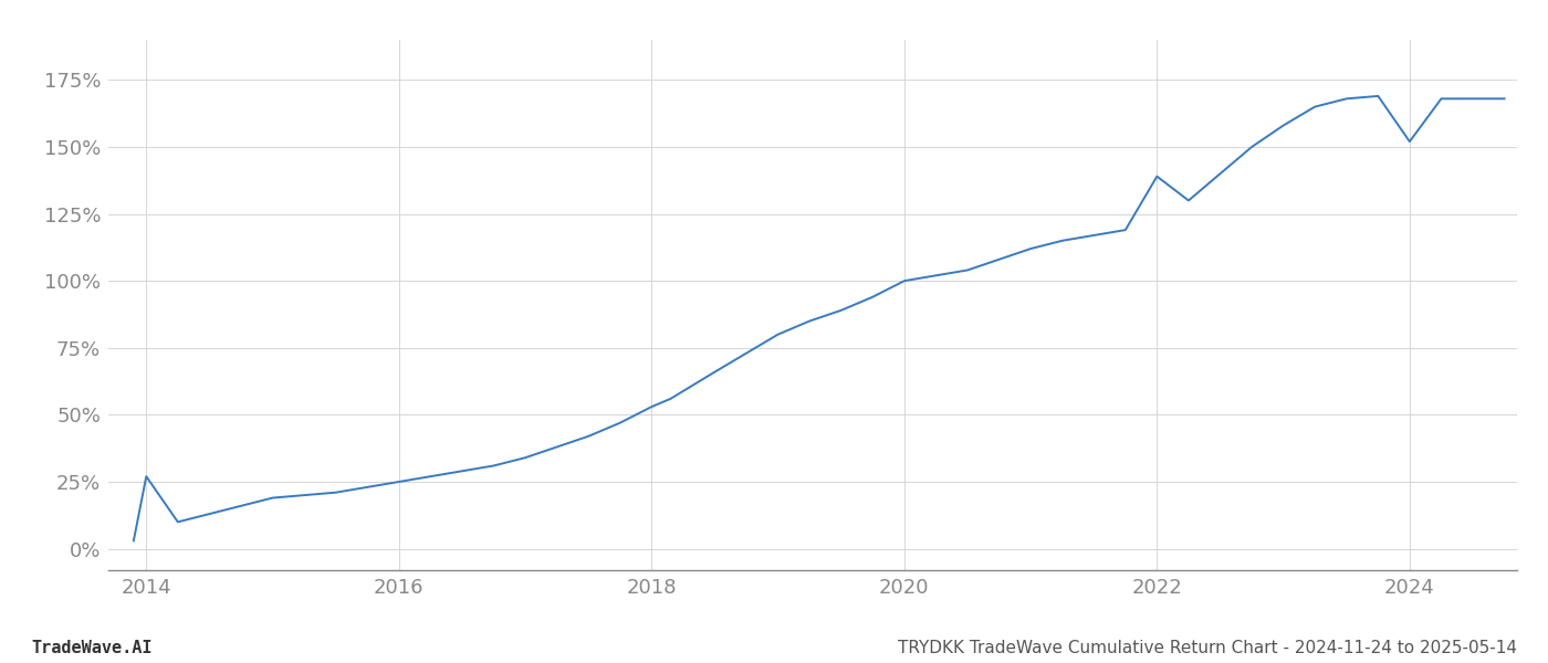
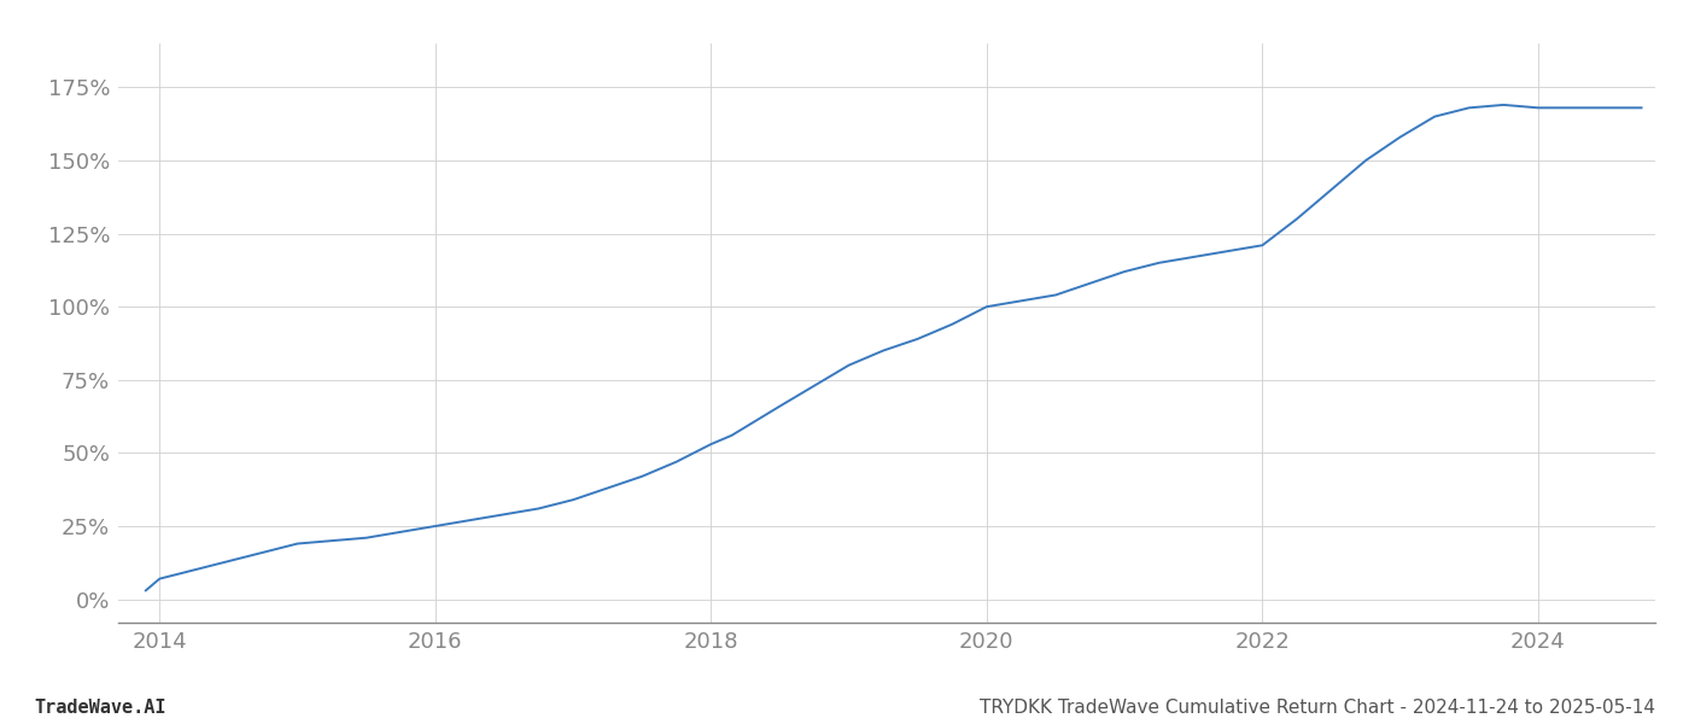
2014: 27% -> 7%
2022: 139% -> 121%
2024: 152% -> 168%
